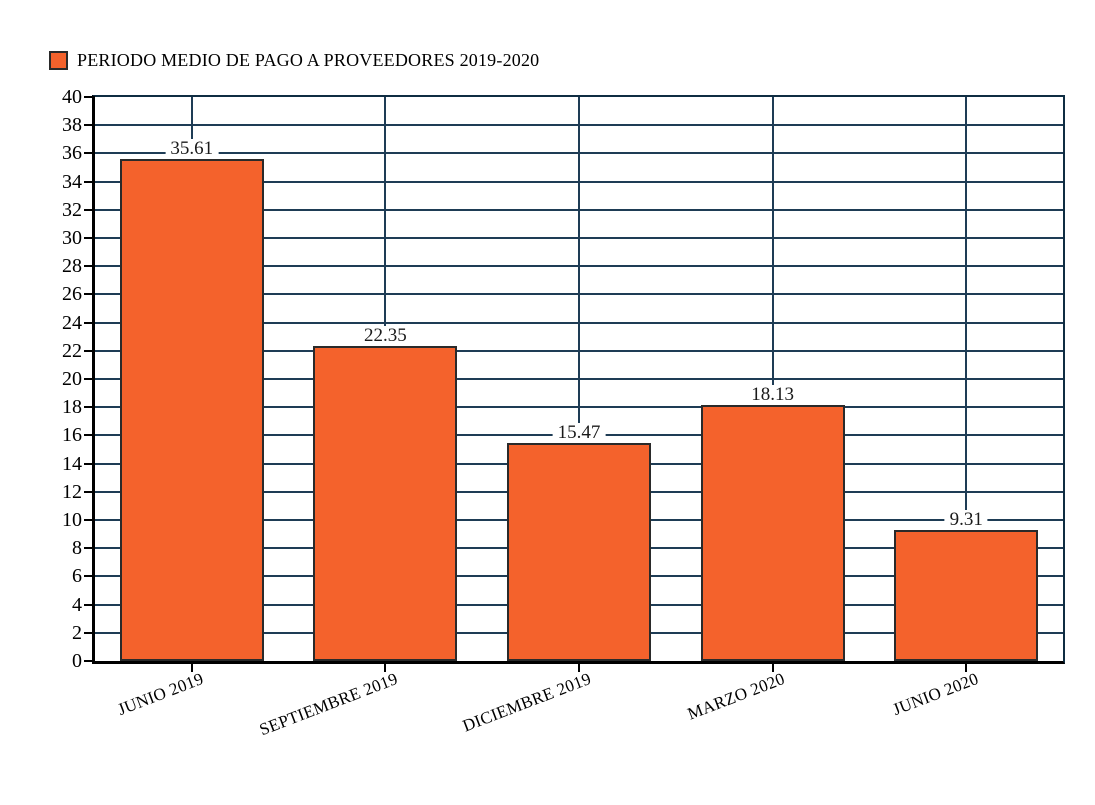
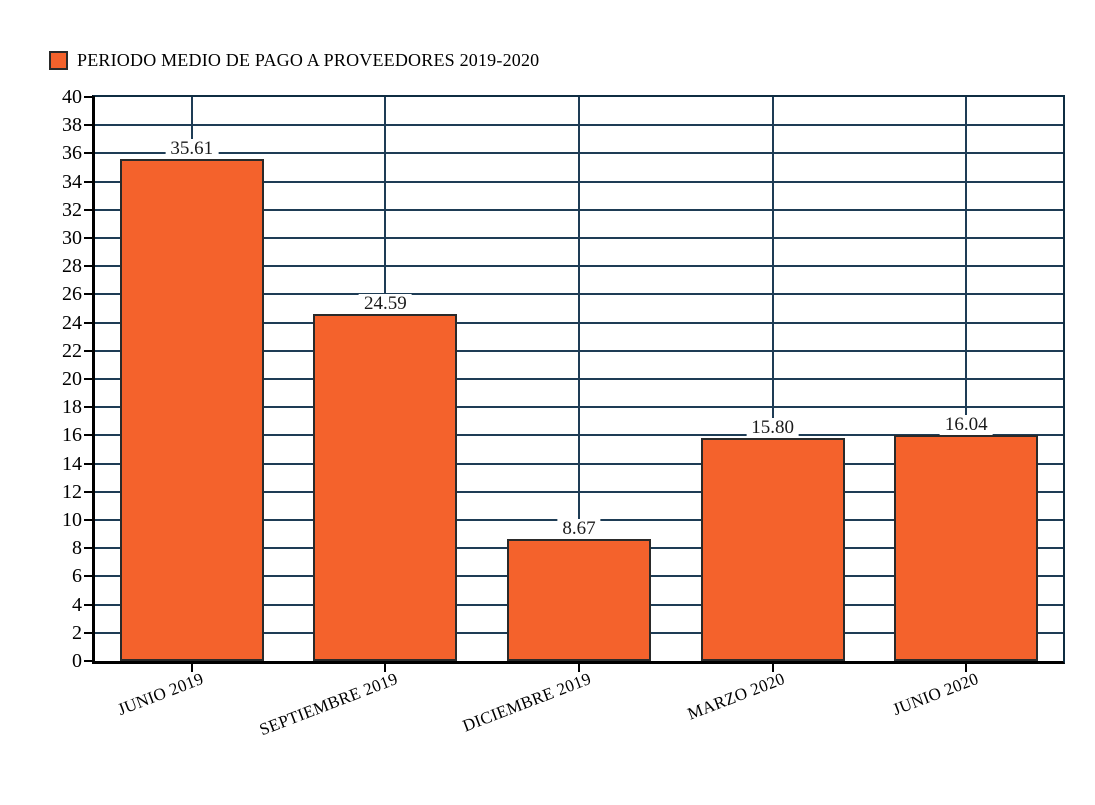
SEPTIEMBRE 2019: 22.35 -> 24.59
DICIEMBRE 2019: 15.47 -> 8.67
MARZO 2020: 18.13 -> 15.80
JUNIO 2020: 9.31 -> 16.04
